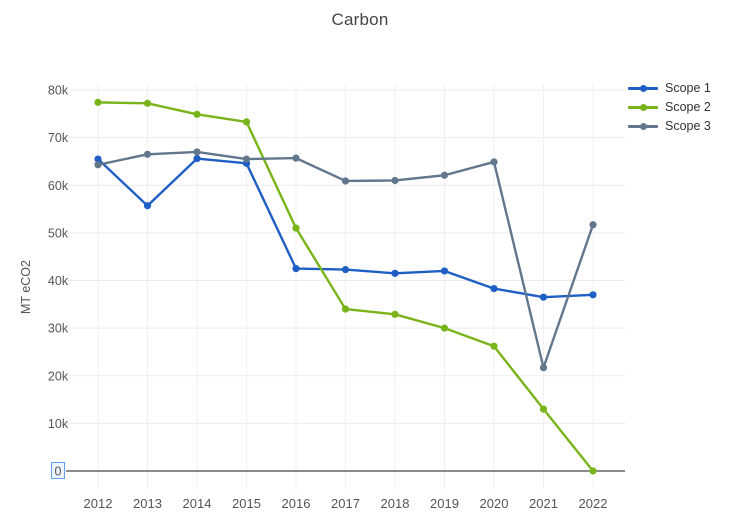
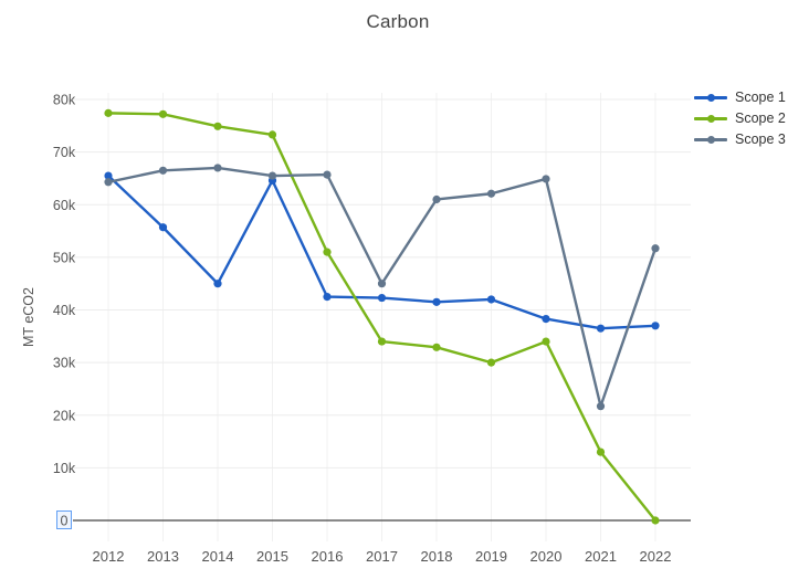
Scope 1/2014: 66k -> 45k
Scope 3/2017: 61k -> 45k
Scope 2/2020: 26k -> 34k
